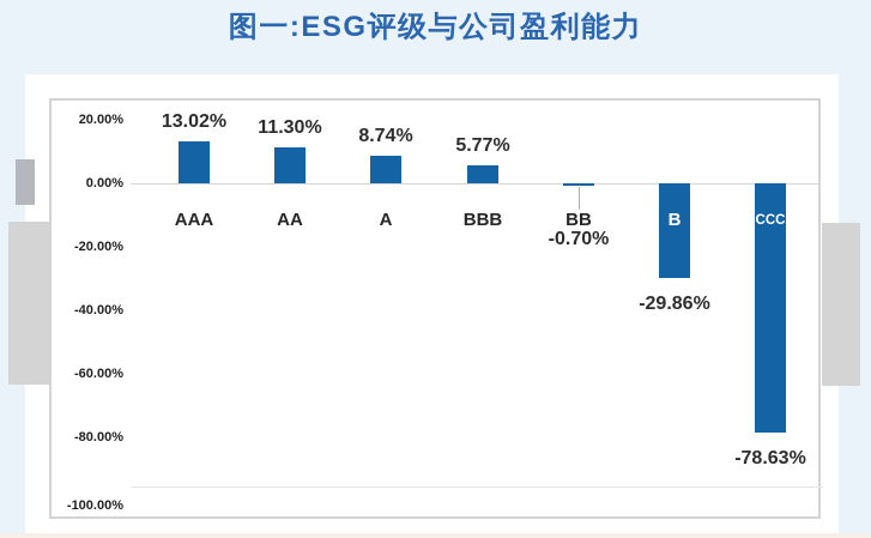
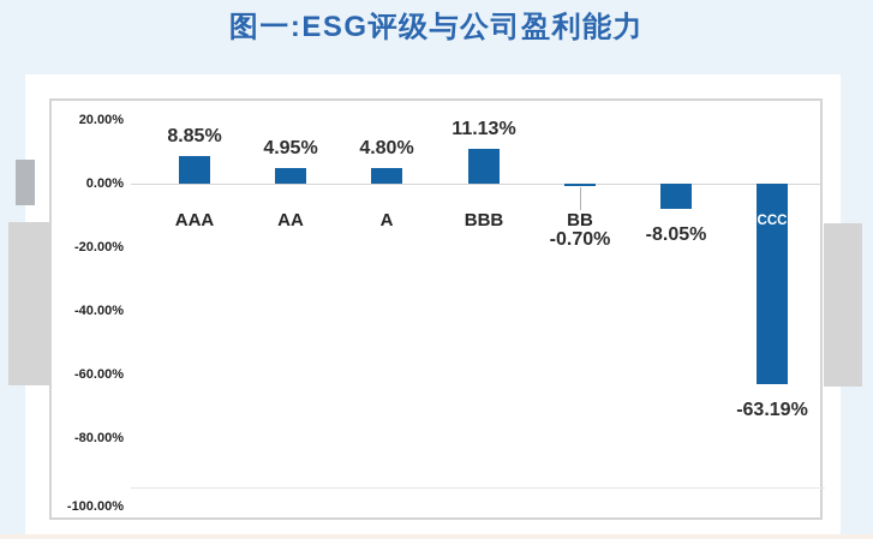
AAA: 13.02% -> 8.85%
AA: 11.30% -> 4.95%
A: 8.74% -> 4.80%
BBB: 5.77% -> 11.13%
B: -29.86% -> -8.05%
CCC: -78.63% -> -63.19%
